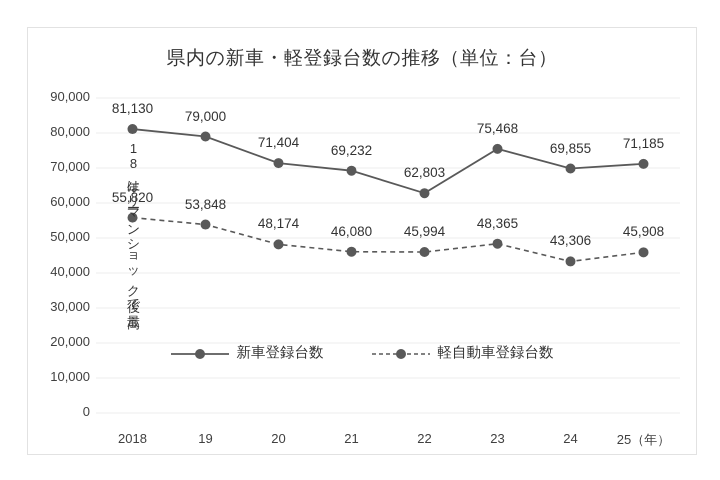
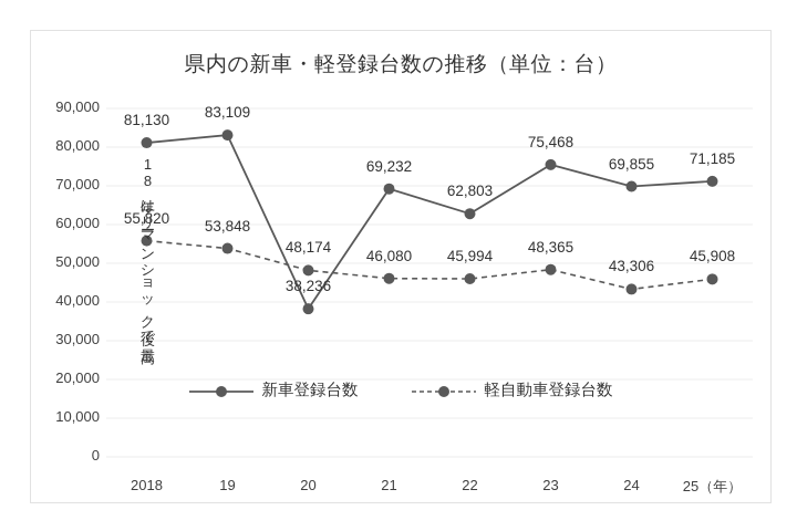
新車登録台数/19: 79,000 -> 83,109
新車登録台数/20: 71,404 -> 38,236
